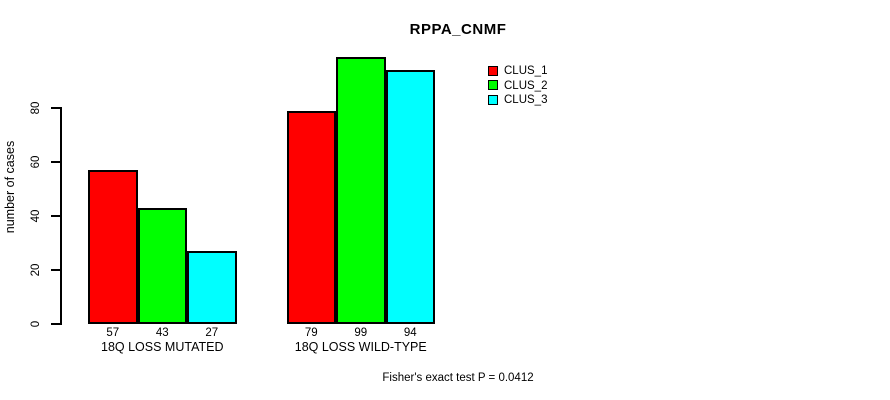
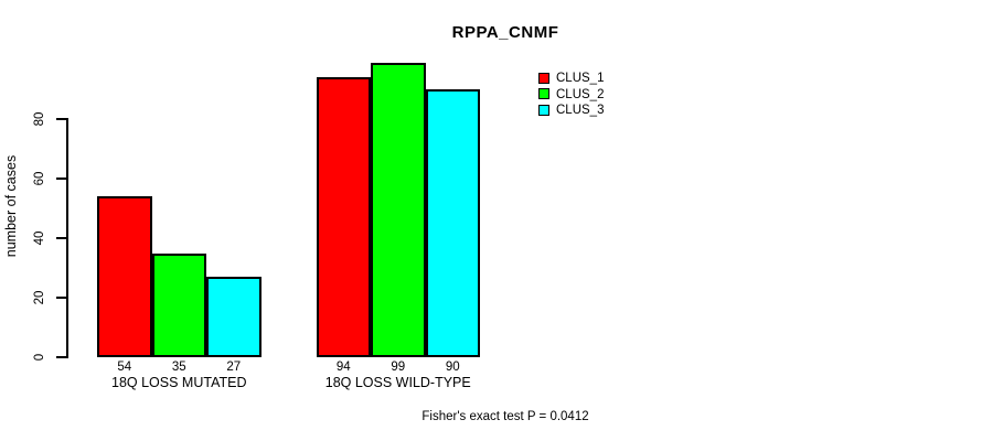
CLUS_1/18Q LOSS MUTATED: 57 -> 54
CLUS_2/18Q LOSS MUTATED: 43 -> 35
CLUS_1/18Q LOSS WILD-TYPE: 79 -> 94
CLUS_3/18Q LOSS WILD-TYPE: 94 -> 90
